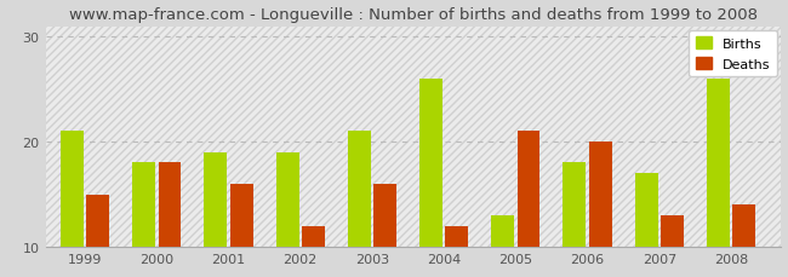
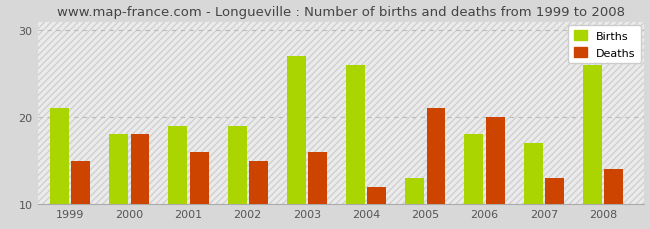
Deaths/2002: 12 -> 15
Births/2003: 21 -> 27
